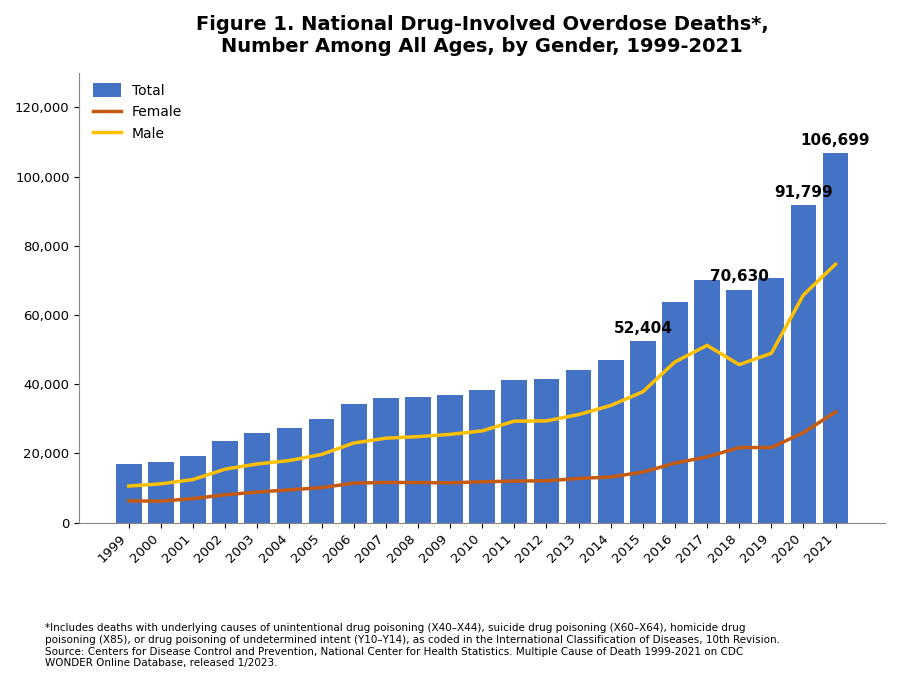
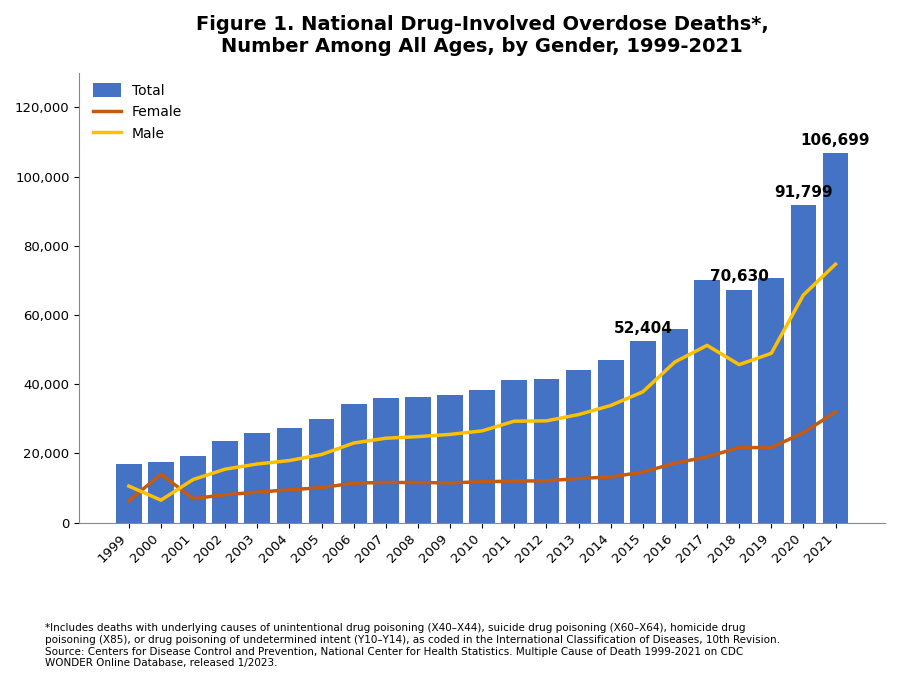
Female/2000: 6,200 -> 14,000
Male/2000: 11,200 -> 6,500
Total/2016: 63,600 -> 56,000
